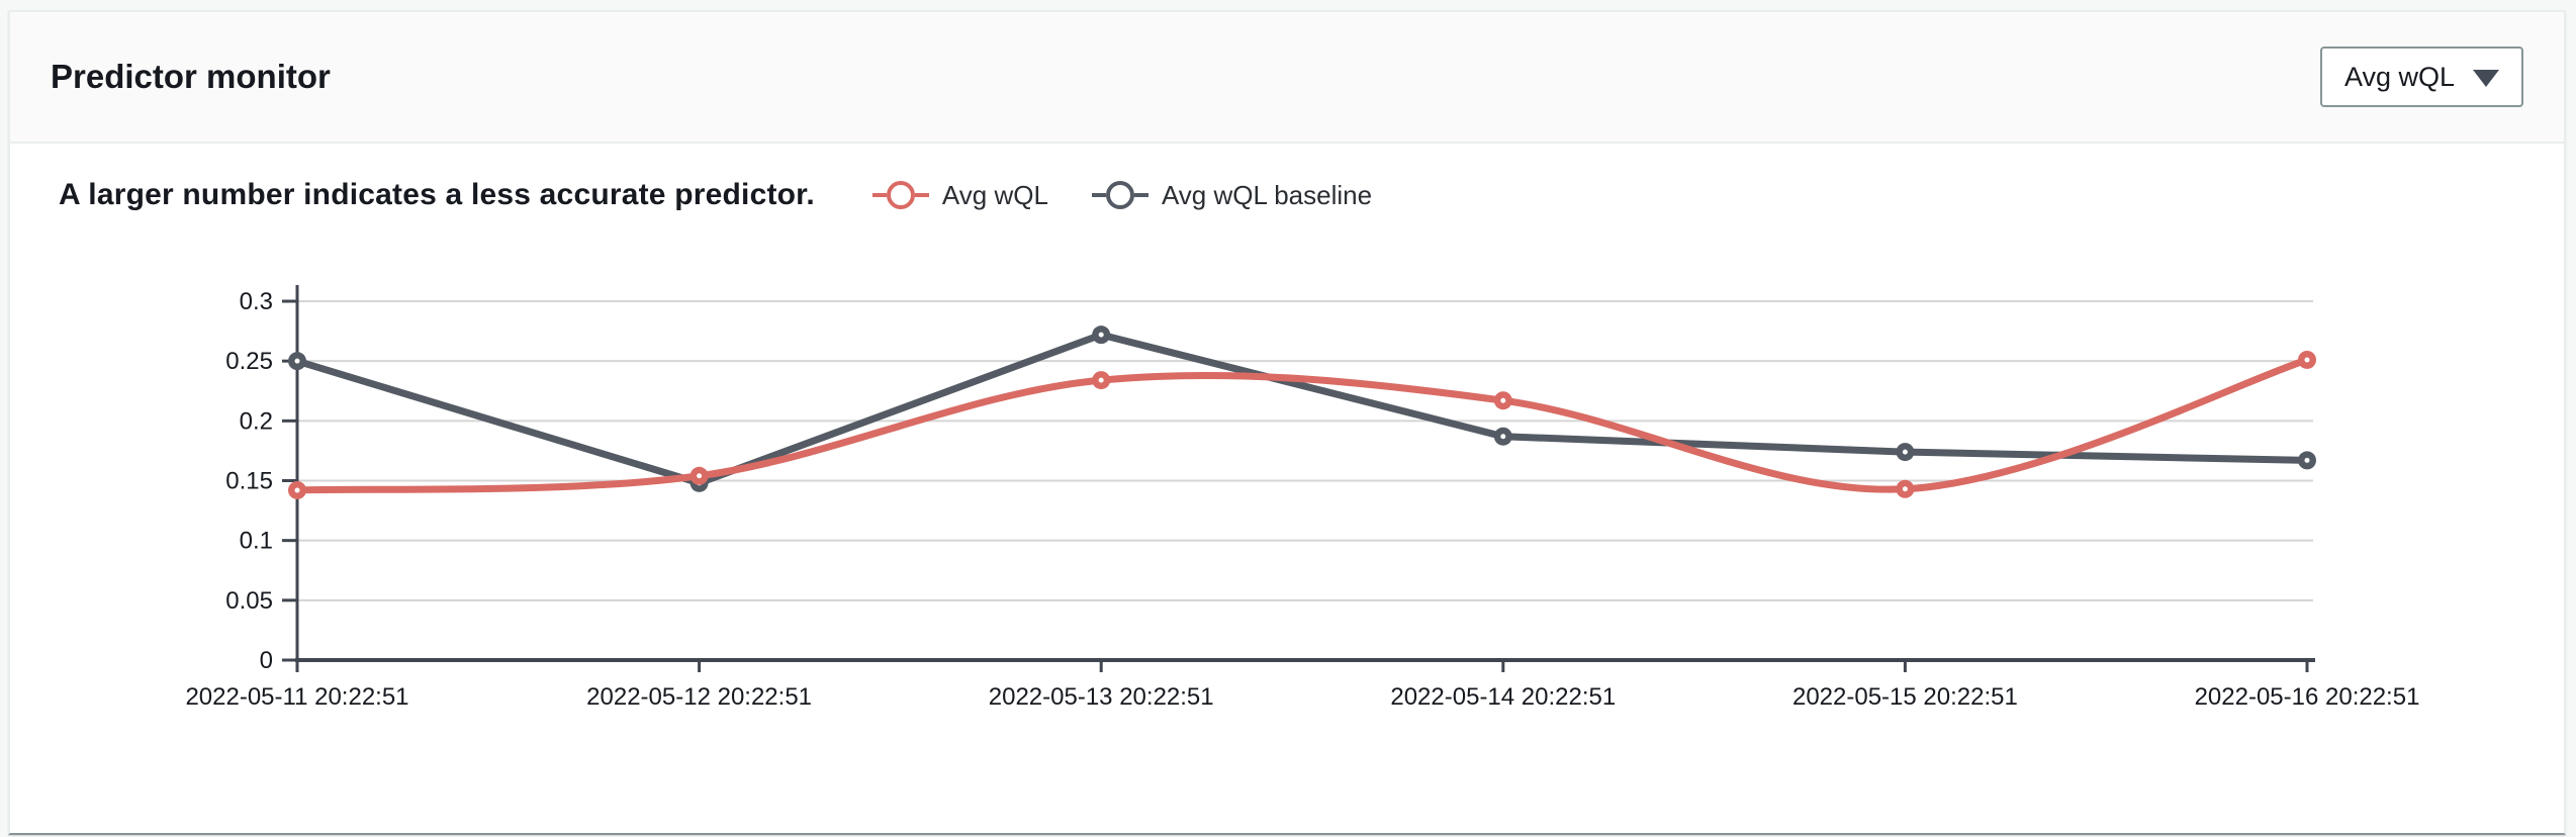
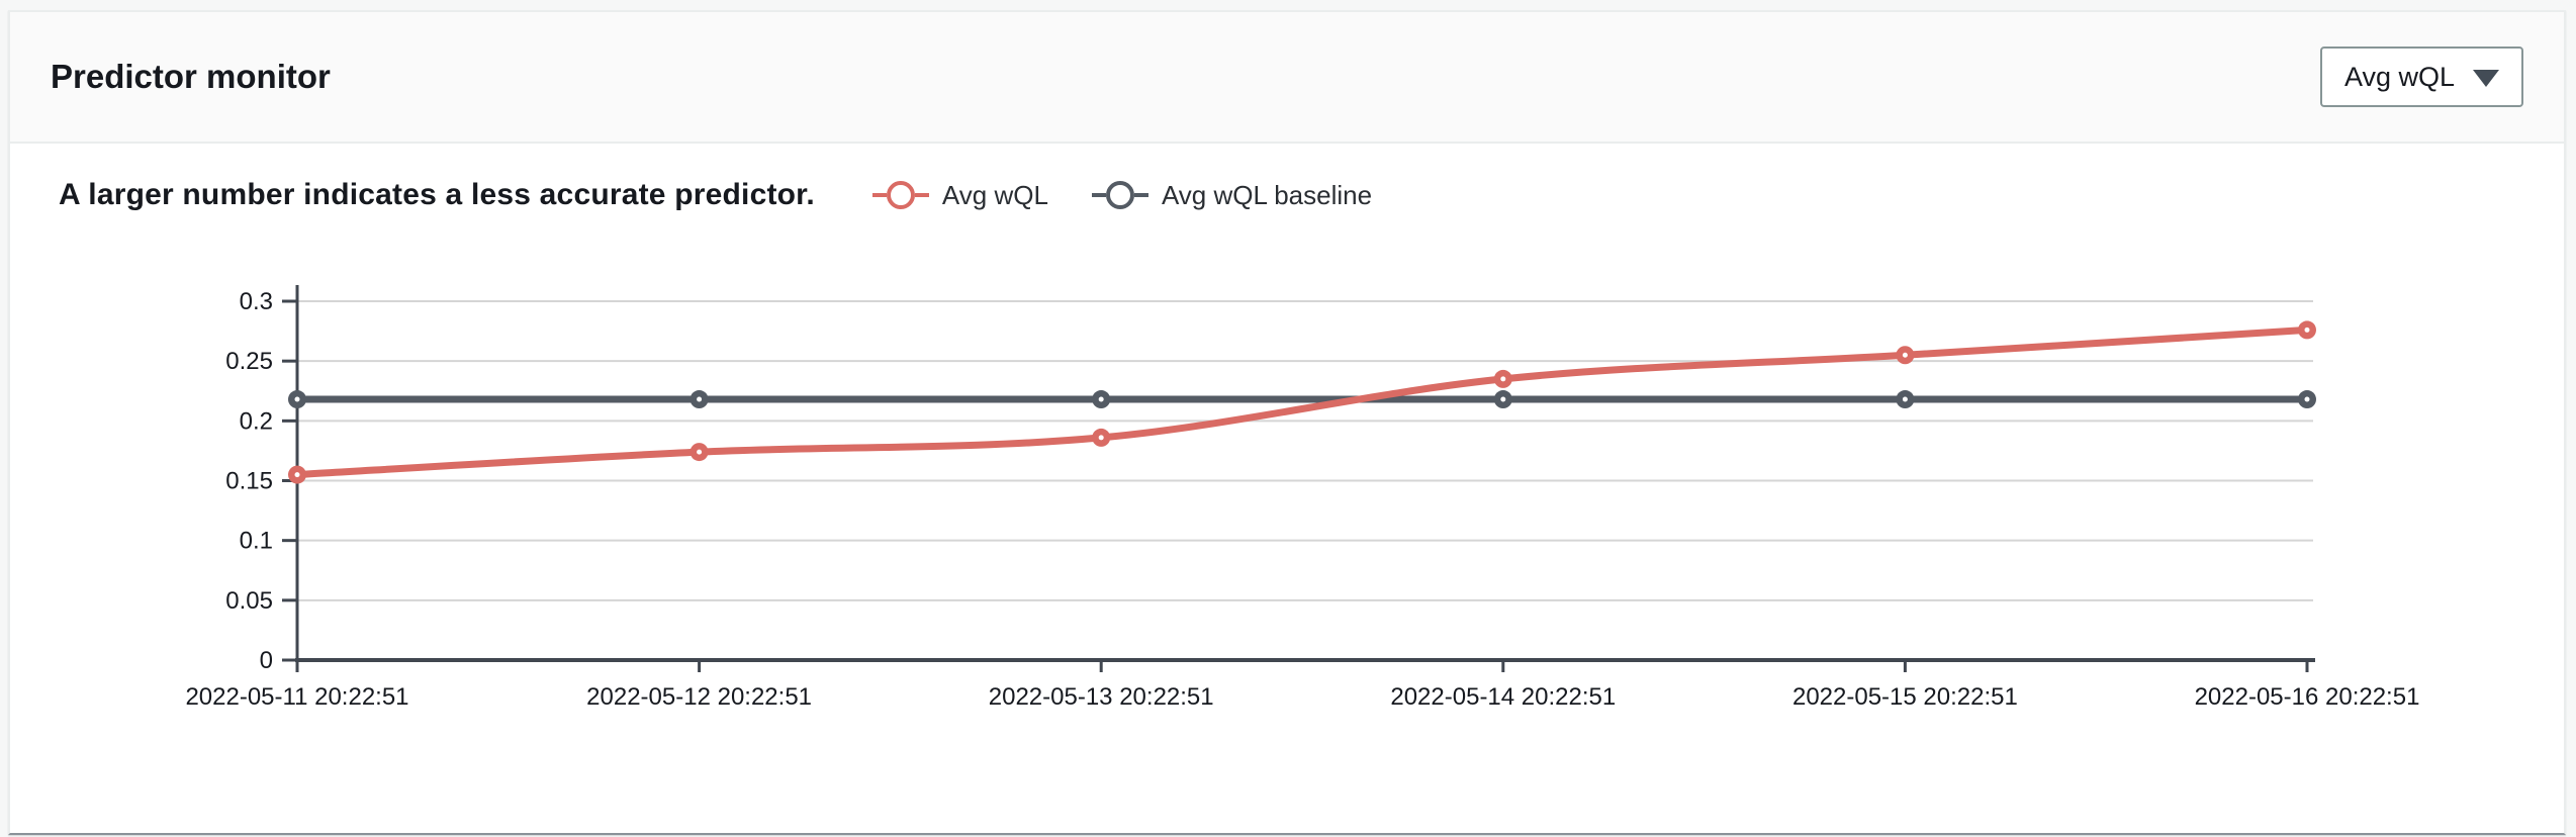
Avg wQL/2022-05-11 20:22:51: 0.142 -> 0.155
Avg wQL baseline/2022-05-11 20:22:51: 0.250 -> 0.218
Avg wQL/2022-05-12 20:22:51: 0.154 -> 0.174
Avg wQL baseline/2022-05-12 20:22:51: 0.148 -> 0.218
Avg wQL/2022-05-13 20:22:51: 0.234 -> 0.186
Avg wQL baseline/2022-05-13 20:22:51: 0.272 -> 0.218
Avg wQL/2022-05-14 20:22:51: 0.217 -> 0.235
Avg wQL baseline/2022-05-14 20:22:51: 0.187 -> 0.218
Avg wQL/2022-05-15 20:22:51: 0.143 -> 0.255
Avg wQL baseline/2022-05-15 20:22:51: 0.174 -> 0.218
Avg wQL/2022-05-16 20:22:51: 0.251 -> 0.276
Avg wQL baseline/2022-05-16 20:22:51: 0.167 -> 0.218
